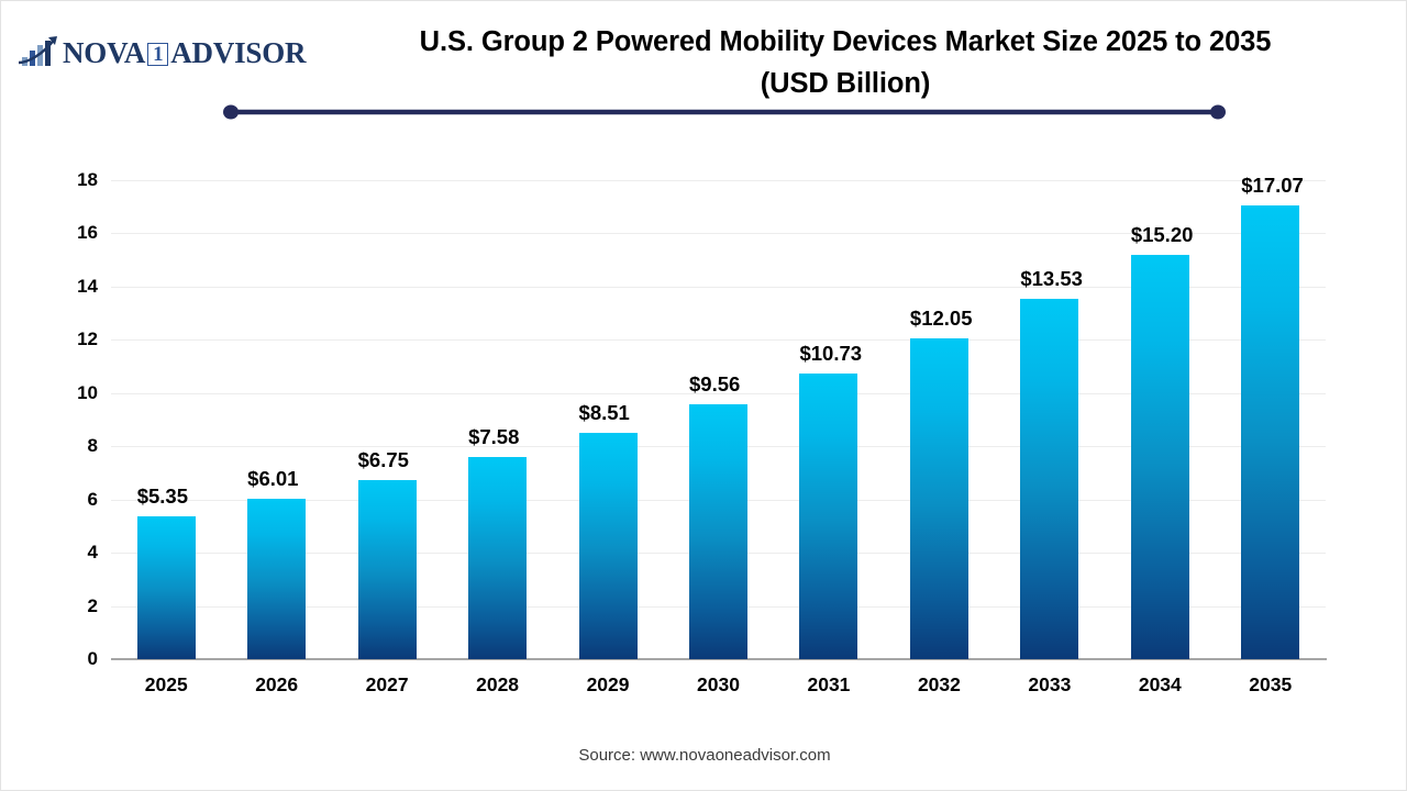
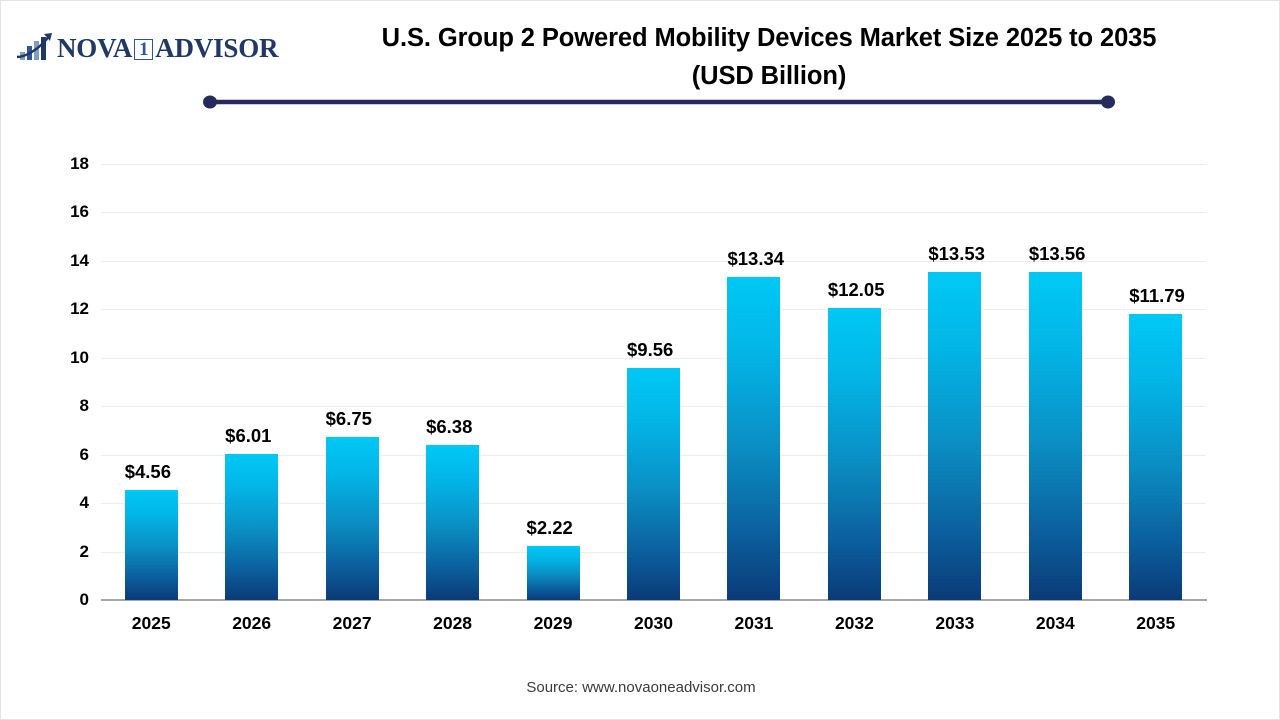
2025: $5.35 -> $4.56
2028: $7.58 -> $6.38
2029: $8.51 -> $2.22
2031: $10.73 -> $13.34
2034: $15.20 -> $13.56
2035: $17.07 -> $11.79
